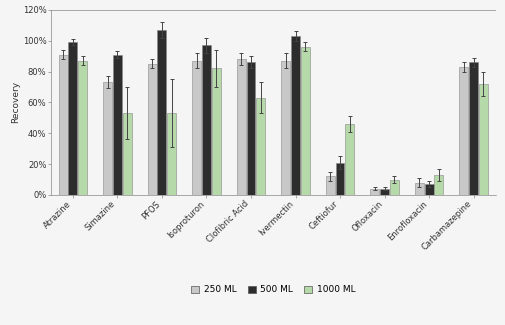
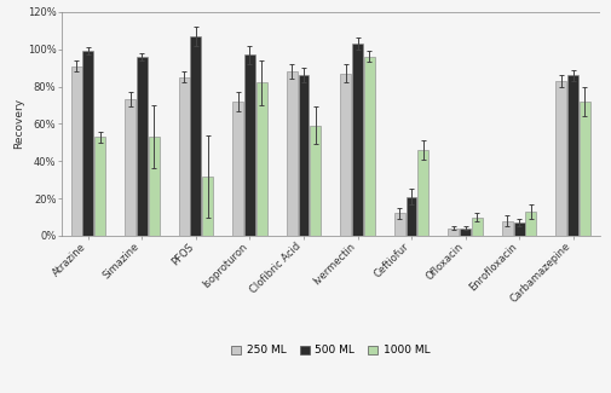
1000 ML/Atrazine: 87% -> 53%
500 ML/Simazine: 91% -> 96%
1000 ML/PFOS: 53% -> 32%
250 ML/Isoproturon: 87% -> 72%
1000 ML/Clofibric Acid: 63% -> 59%
